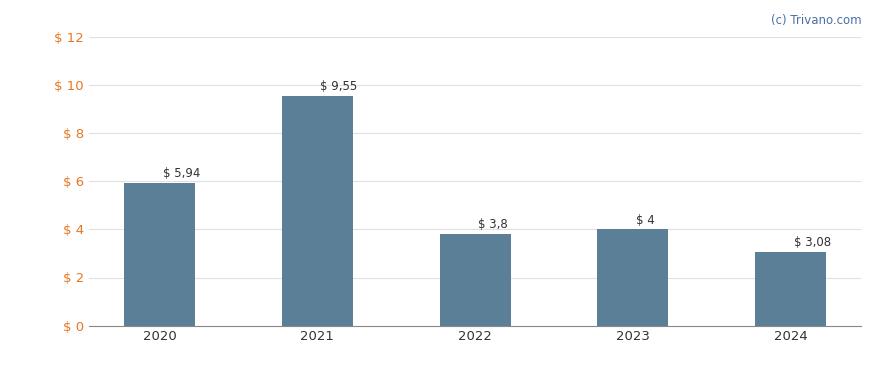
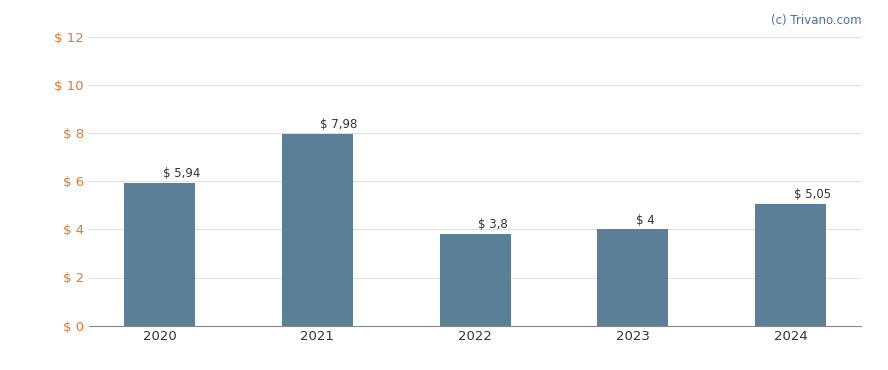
2021: 9,55 -> 7,98
2024: 3,08 -> 5,05
